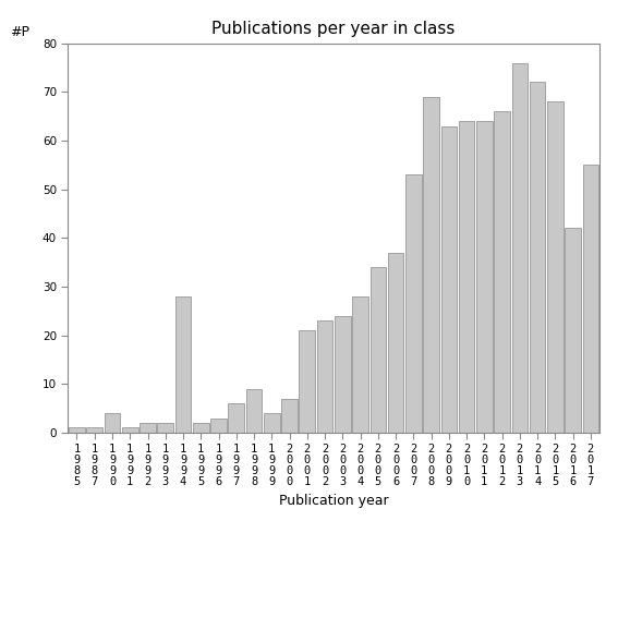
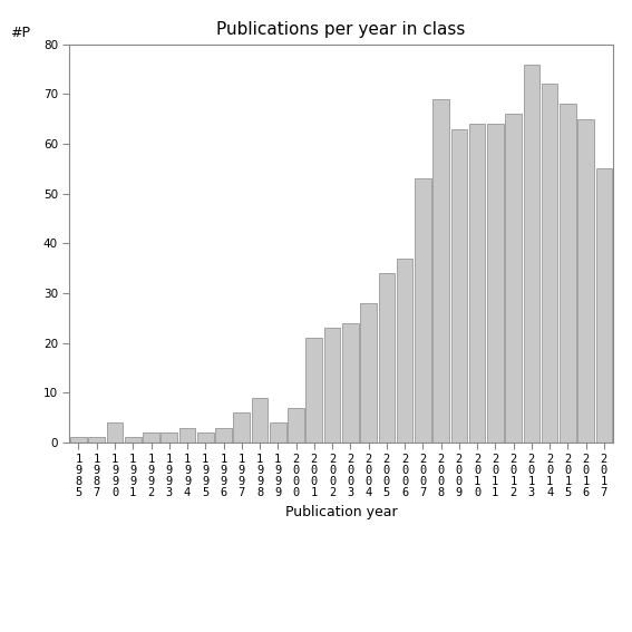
1 9 9 4: 28 -> 3
2 0 1 6: 42 -> 65
